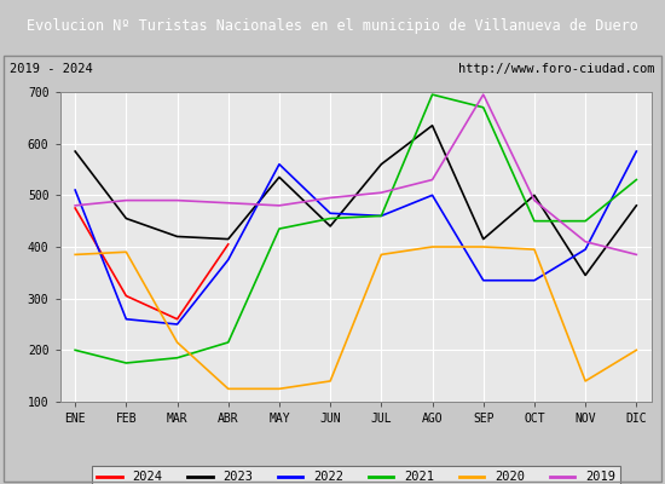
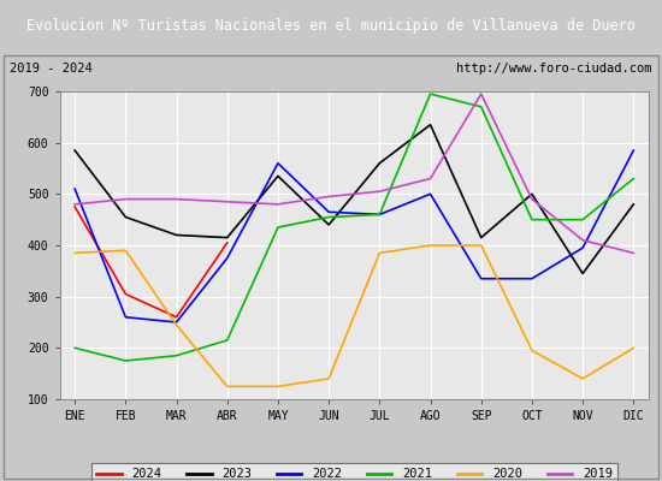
2020/MAR: 215 -> 245
2020/OCT: 395 -> 195
